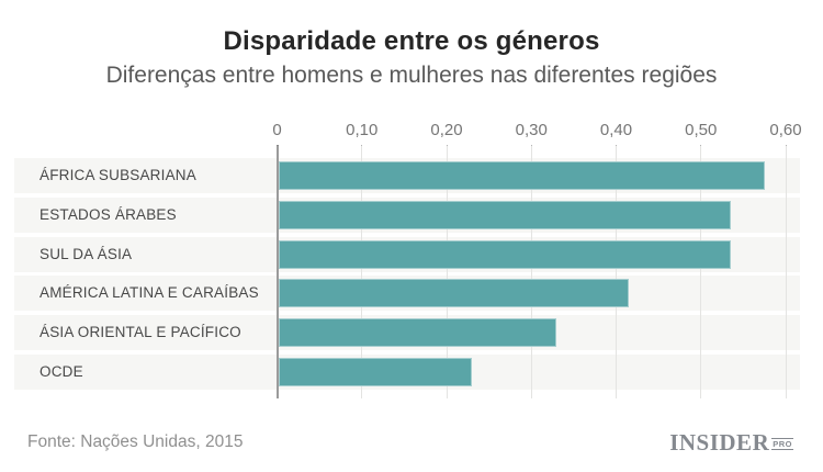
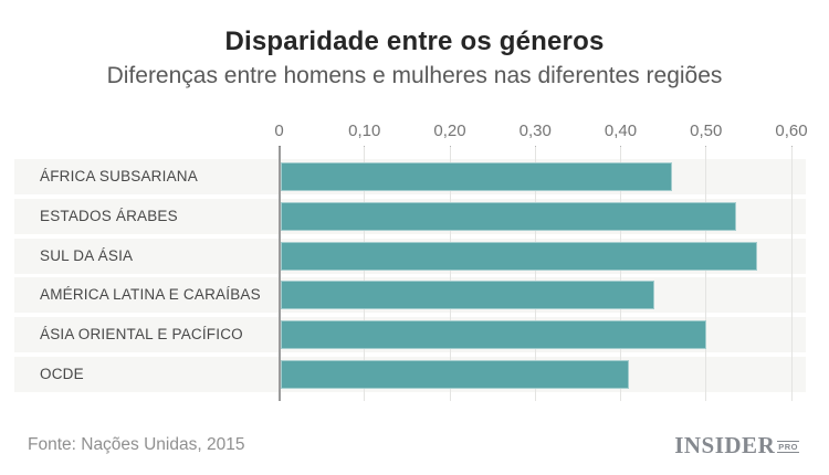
ÁFRICA SUBSARIANA: 0,57 -> 0,46
SUL DA ÁSIA: 0,54 -> 0,56
AMÉRICA LATINA E CARAÍBAS: 0,41 -> 0,44
ÁSIA ORIENTAL E PACÍFICO: 0,33 -> 0,50
OCDE: 0,23 -> 0,41
